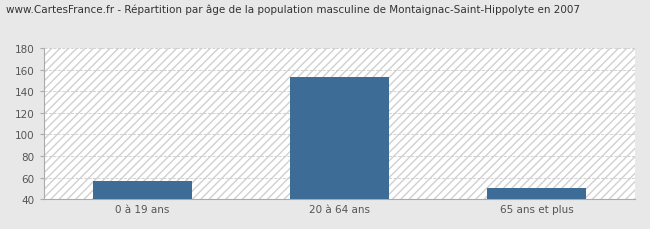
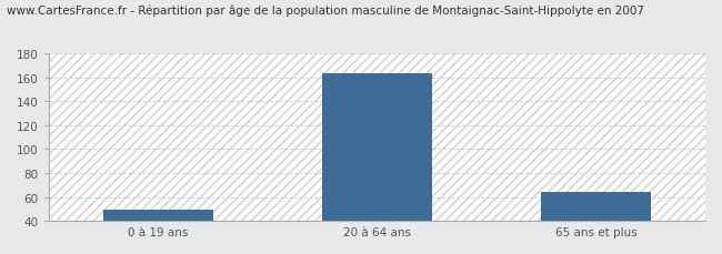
0 à 19 ans: 57 -> 49
20 à 64 ans: 153 -> 163
65 ans et plus: 50 -> 64
